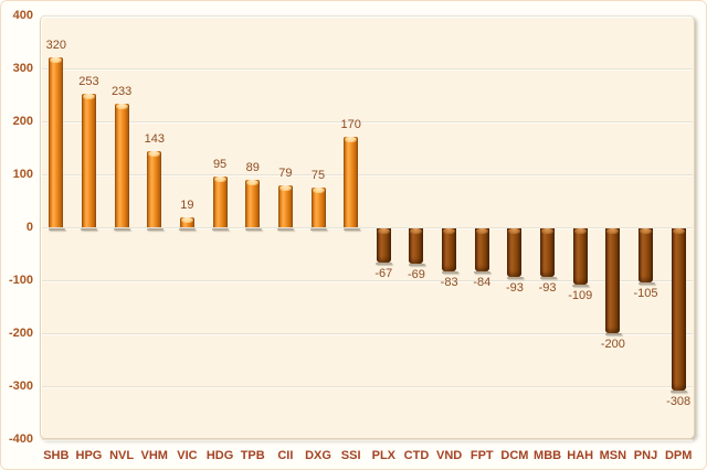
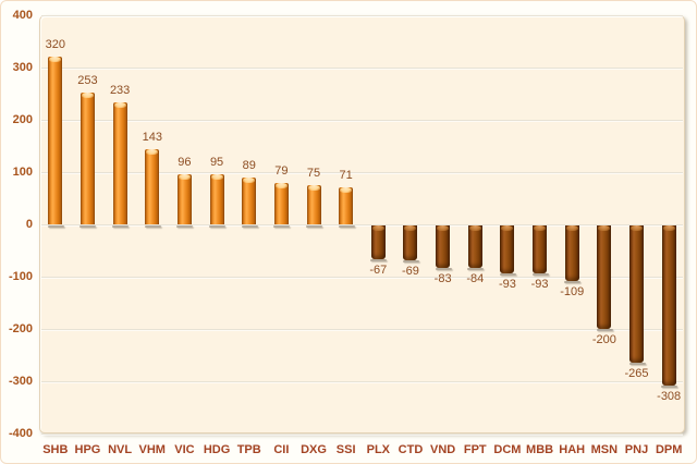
VIC: 19 -> 96
SSI: 170 -> 71
PNJ: -105 -> -265
